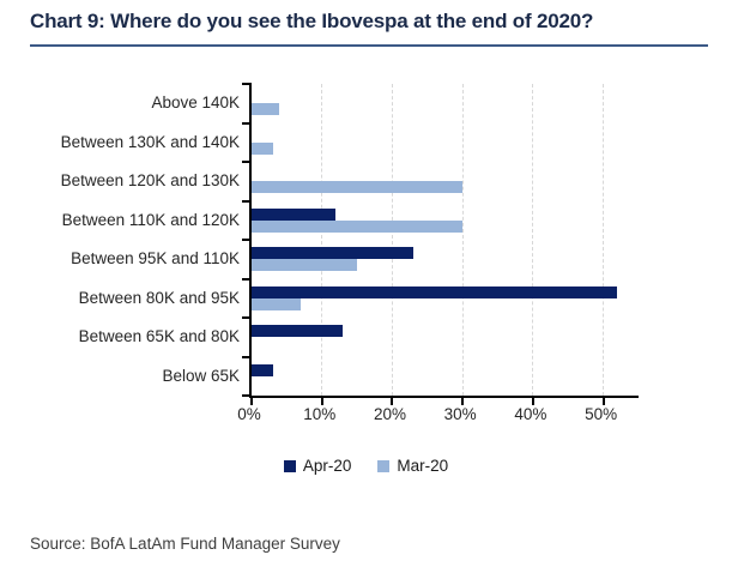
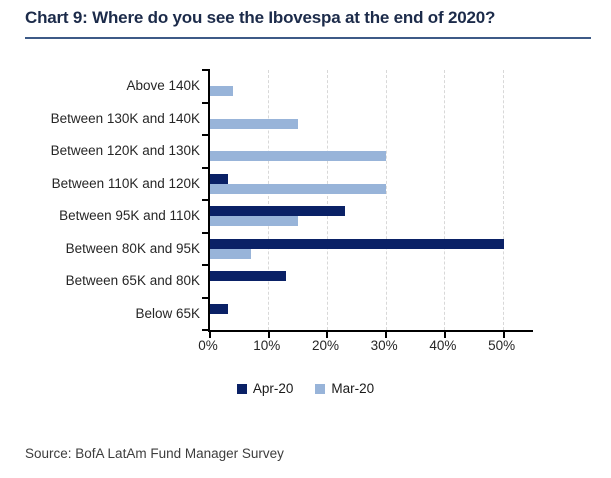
Mar-20/Between 130K and 140K: 3% -> 15%
Apr-20/Between 110K and 120K: 12% -> 3%
Apr-20/Between 80K and 95K: 52% -> 50%
